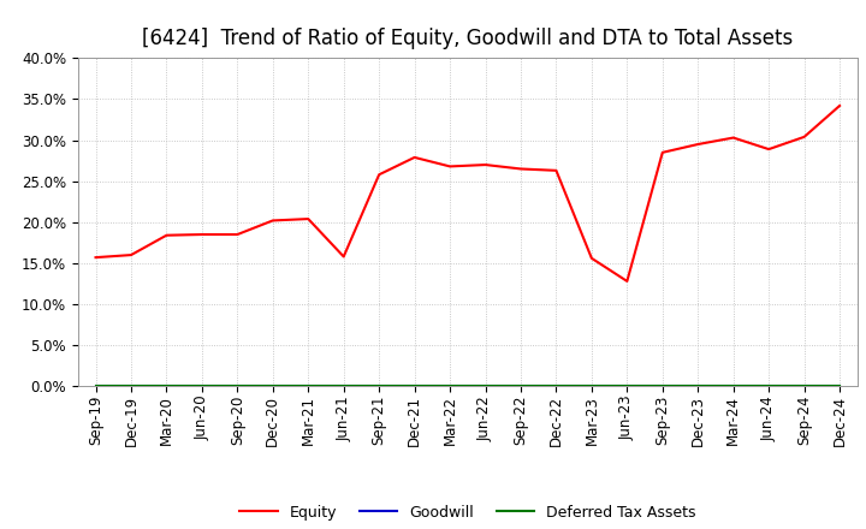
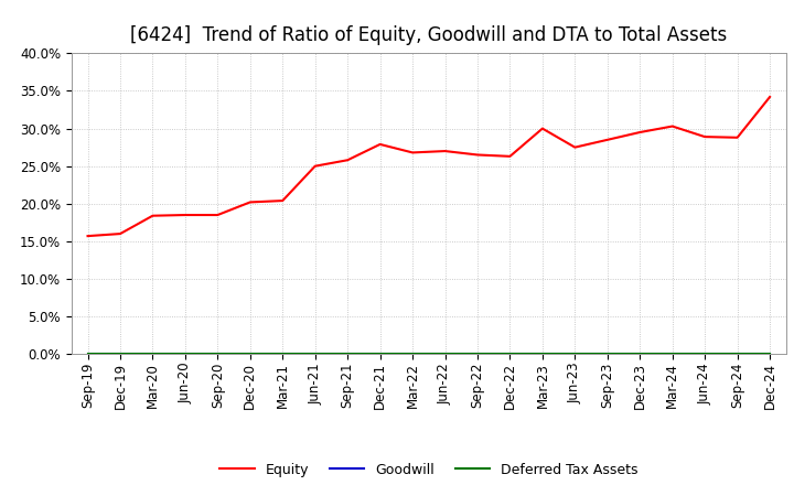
Equity/Jun-21: 15.8% -> 25.0%
Equity/Mar-23: 15.6% -> 30.0%
Equity/Jun-23: 12.8% -> 27.5%
Equity/Sep-24: 30.4% -> 28.8%
